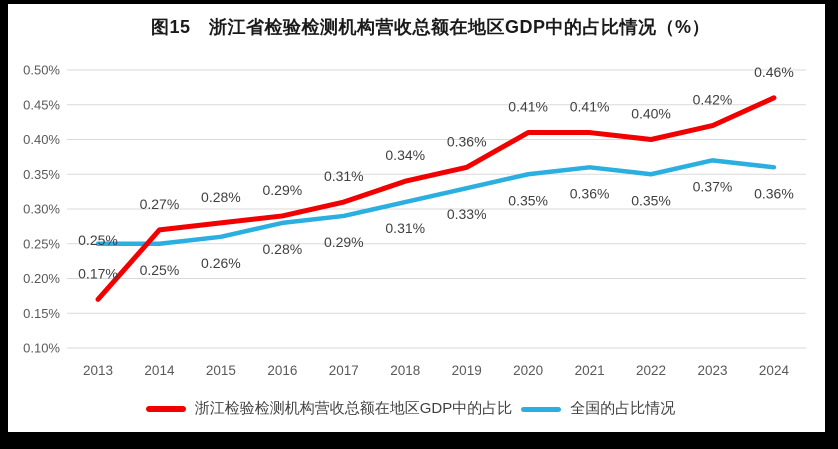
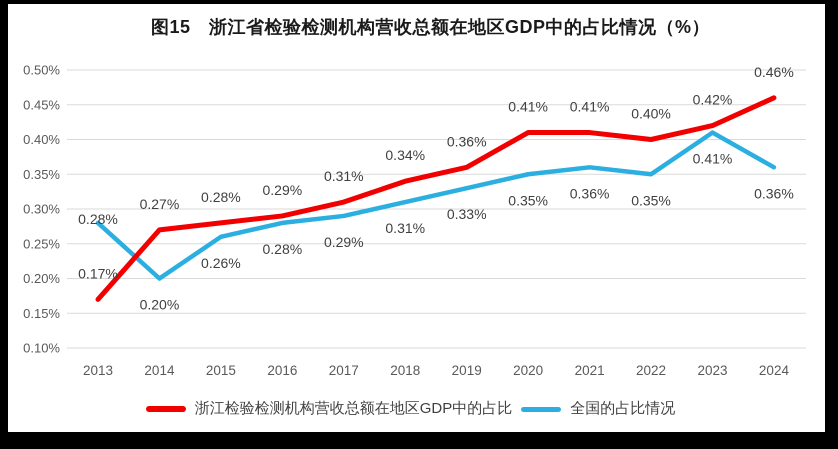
全国的占比情况/2013: 0.25% -> 0.28%
全国的占比情况/2014: 0.25% -> 0.20%
全国的占比情况/2023: 0.37% -> 0.41%
